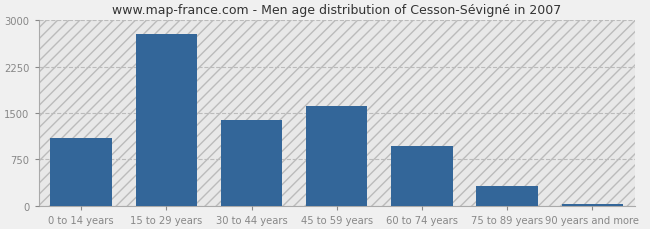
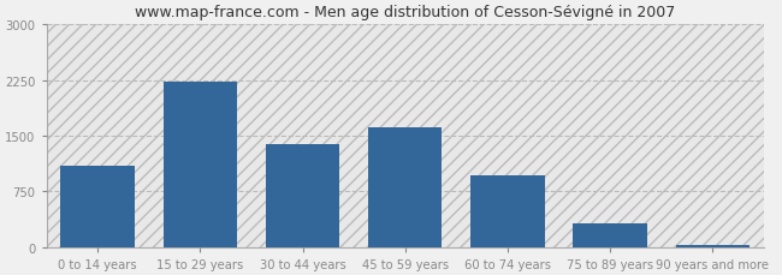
15 to 29 years: 2780 -> 2230
